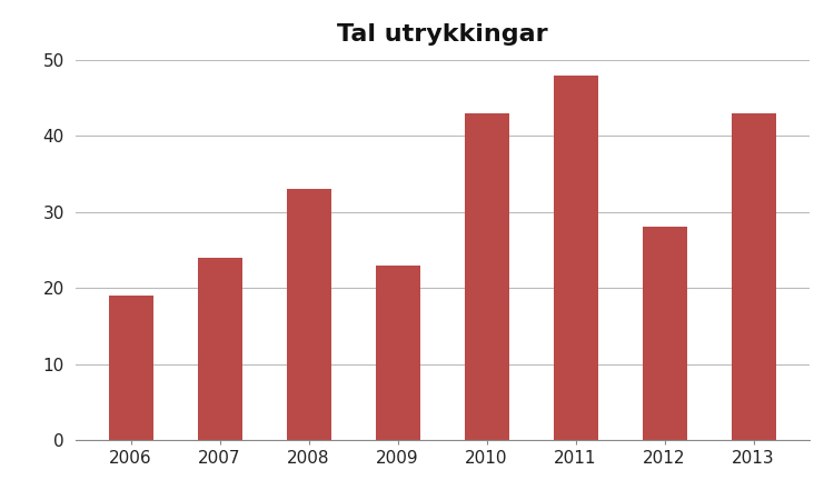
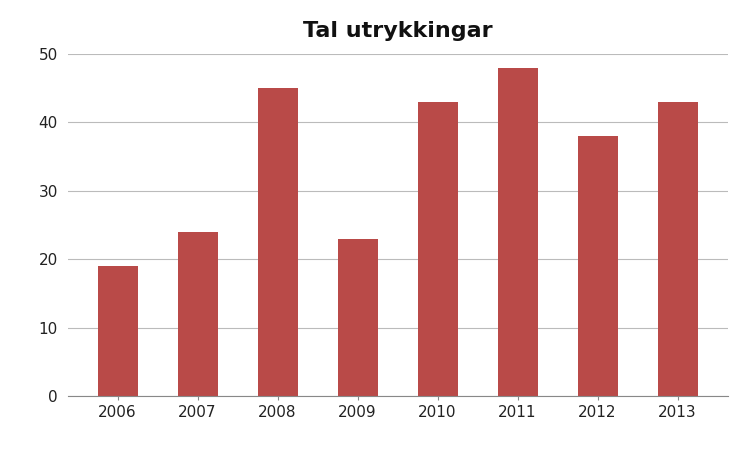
2008: 33 -> 45
2012: 28 -> 38
